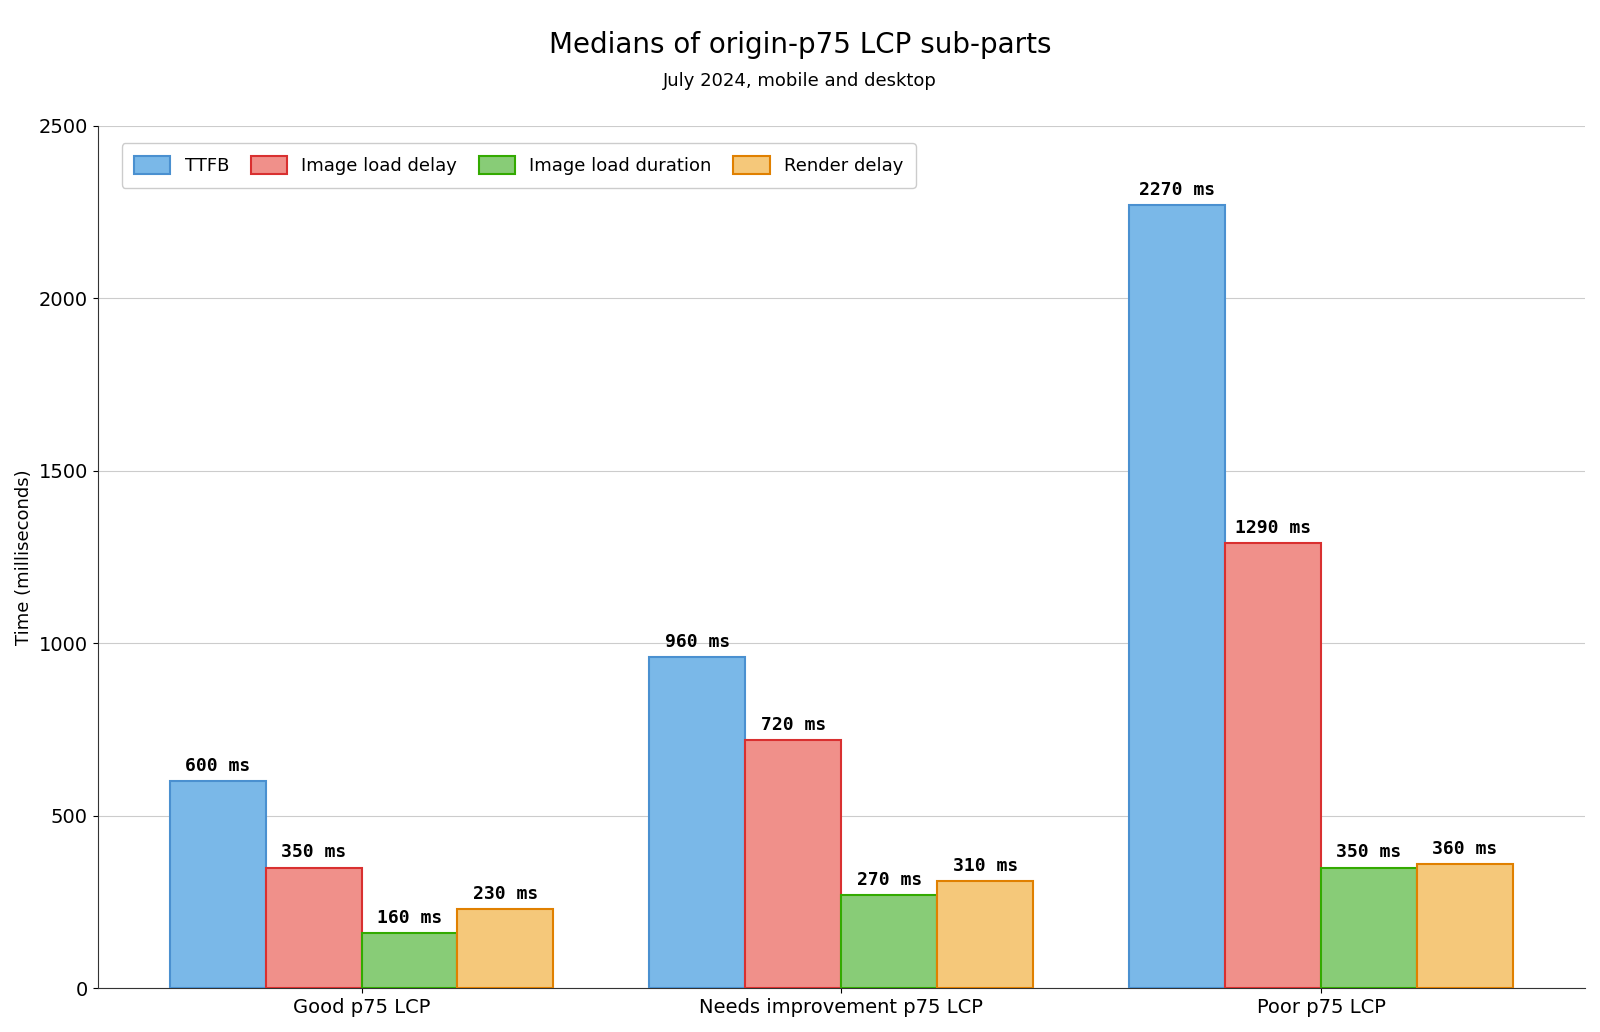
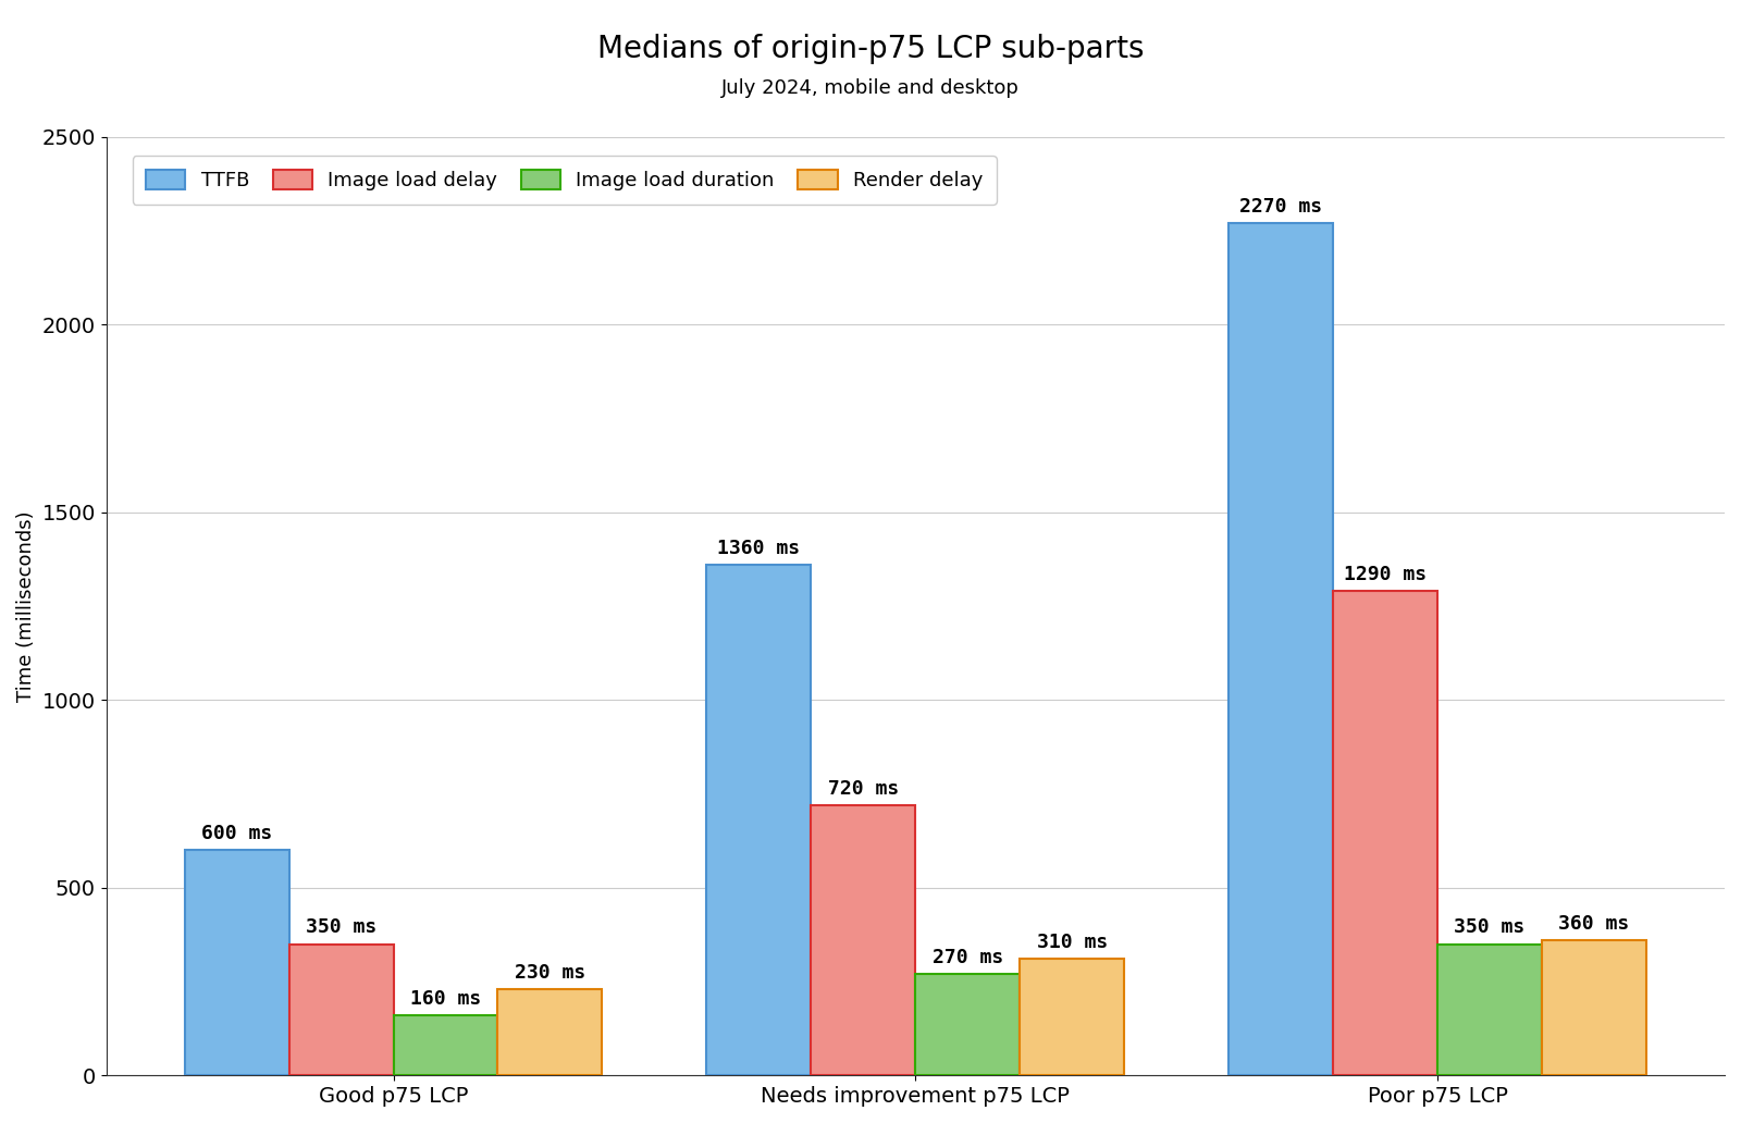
TTFB/Needs improvement p75 LCP: 960 -> 1360
